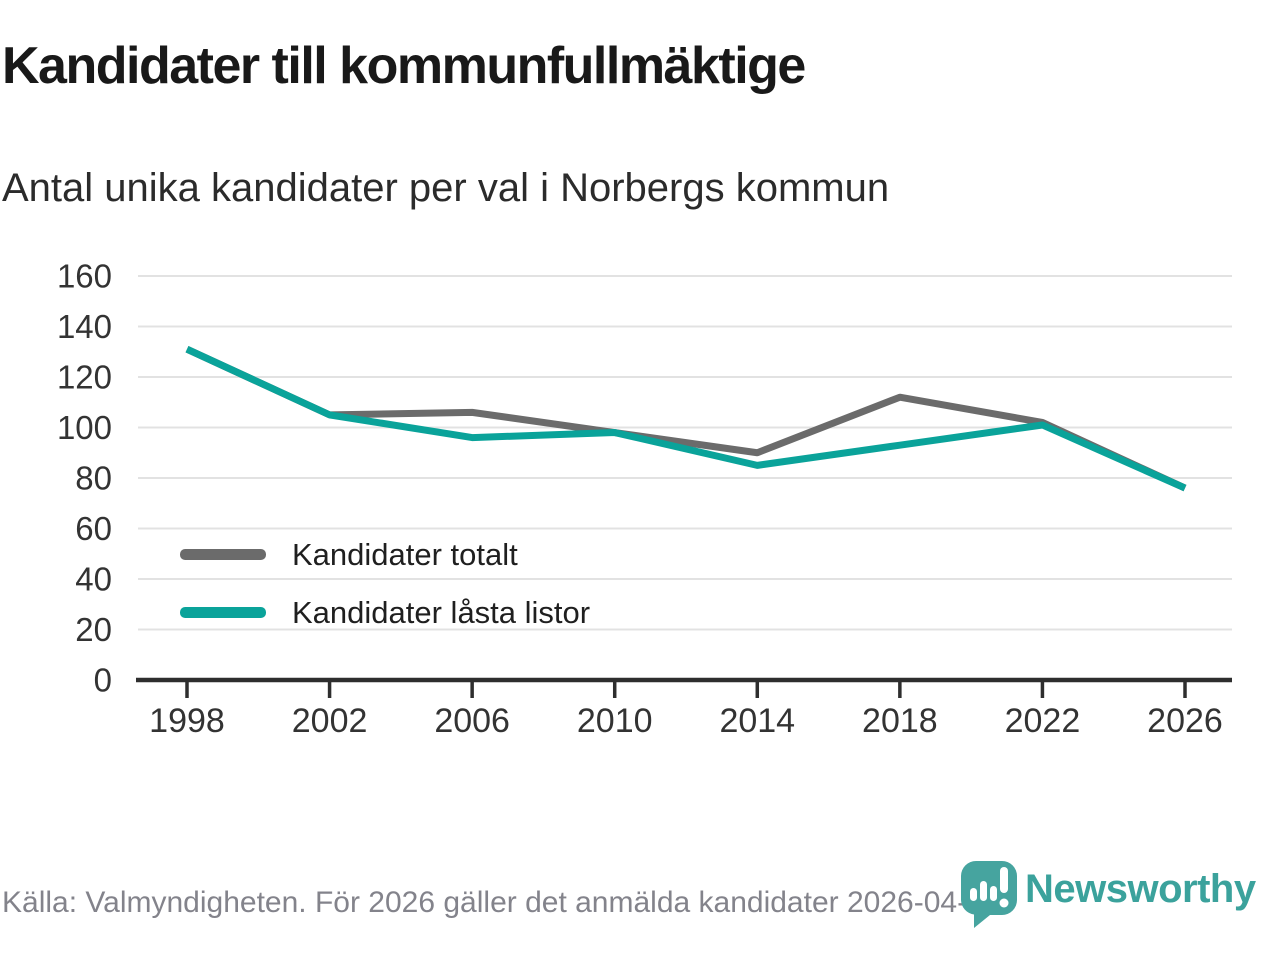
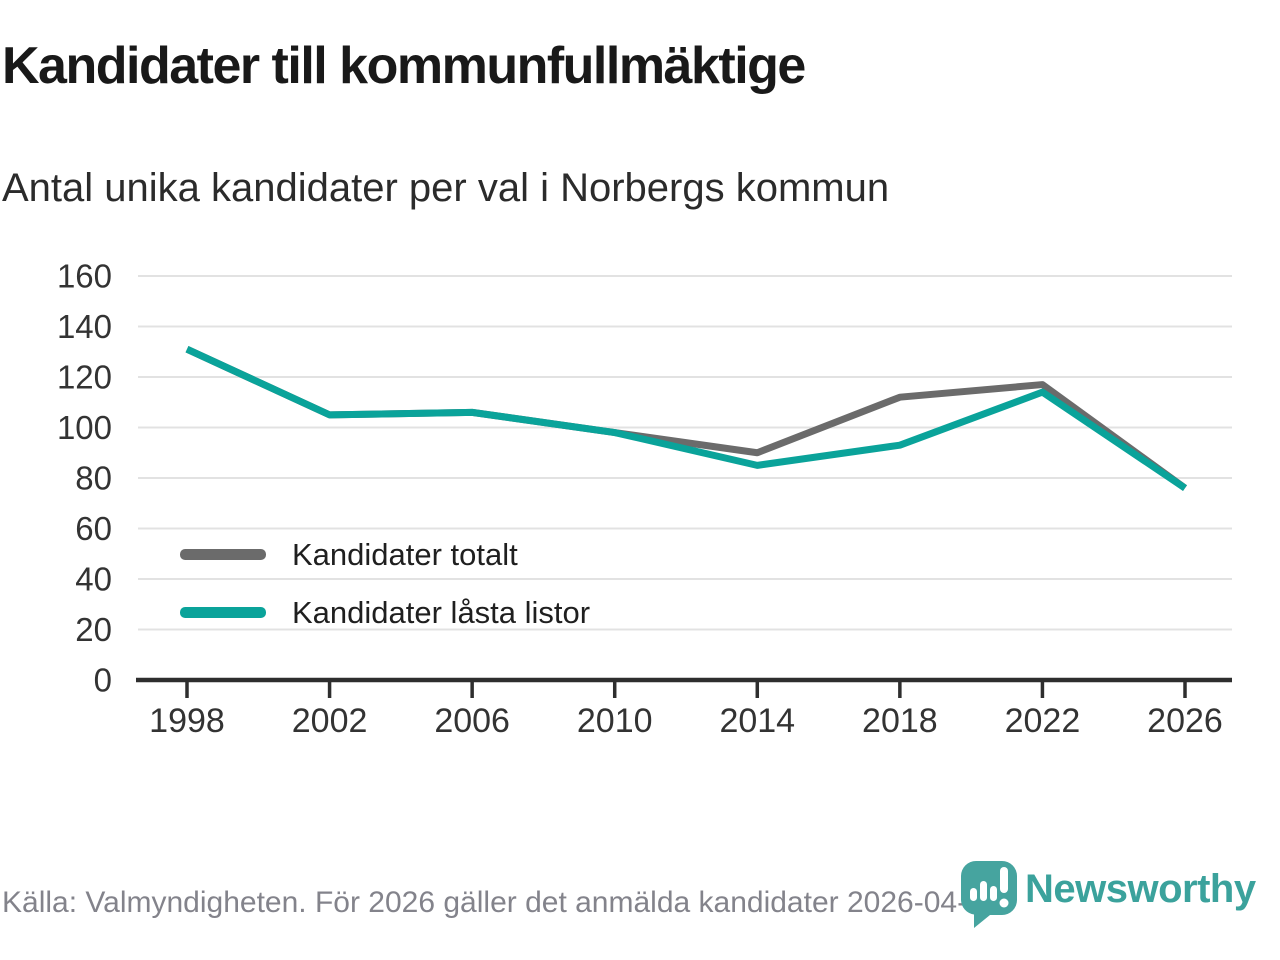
Kandidater låsta listor/2006: 96 -> 106
Kandidater totalt/2022: 102 -> 117
Kandidater låsta listor/2022: 101 -> 114
